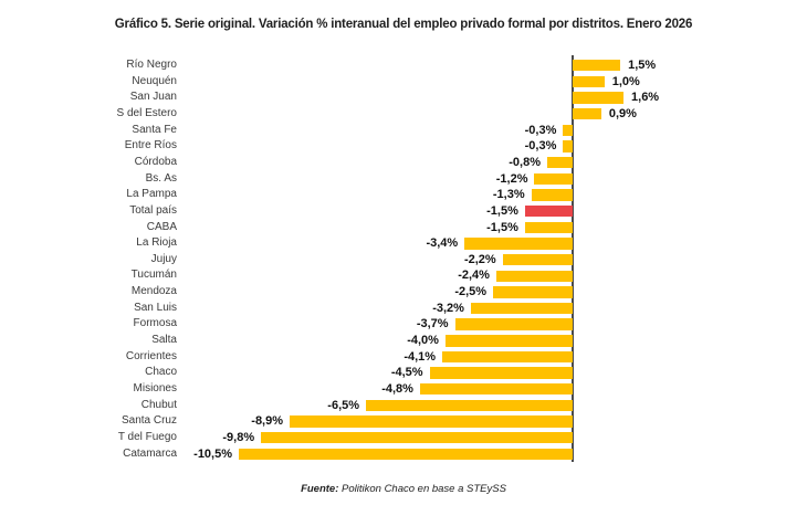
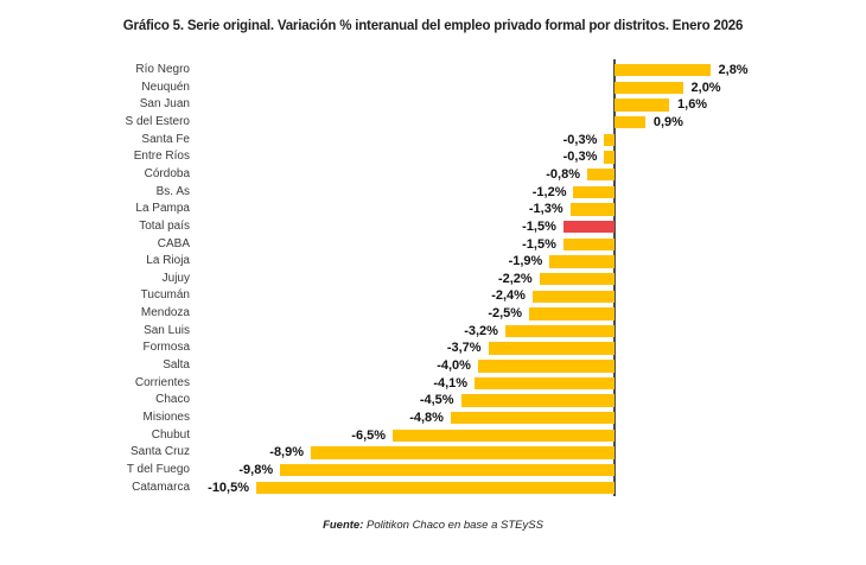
Río Negro: 1,5% -> 2,8%
Neuquén: 1,0% -> 2,0%
La Rioja: -3,4% -> -1,9%
